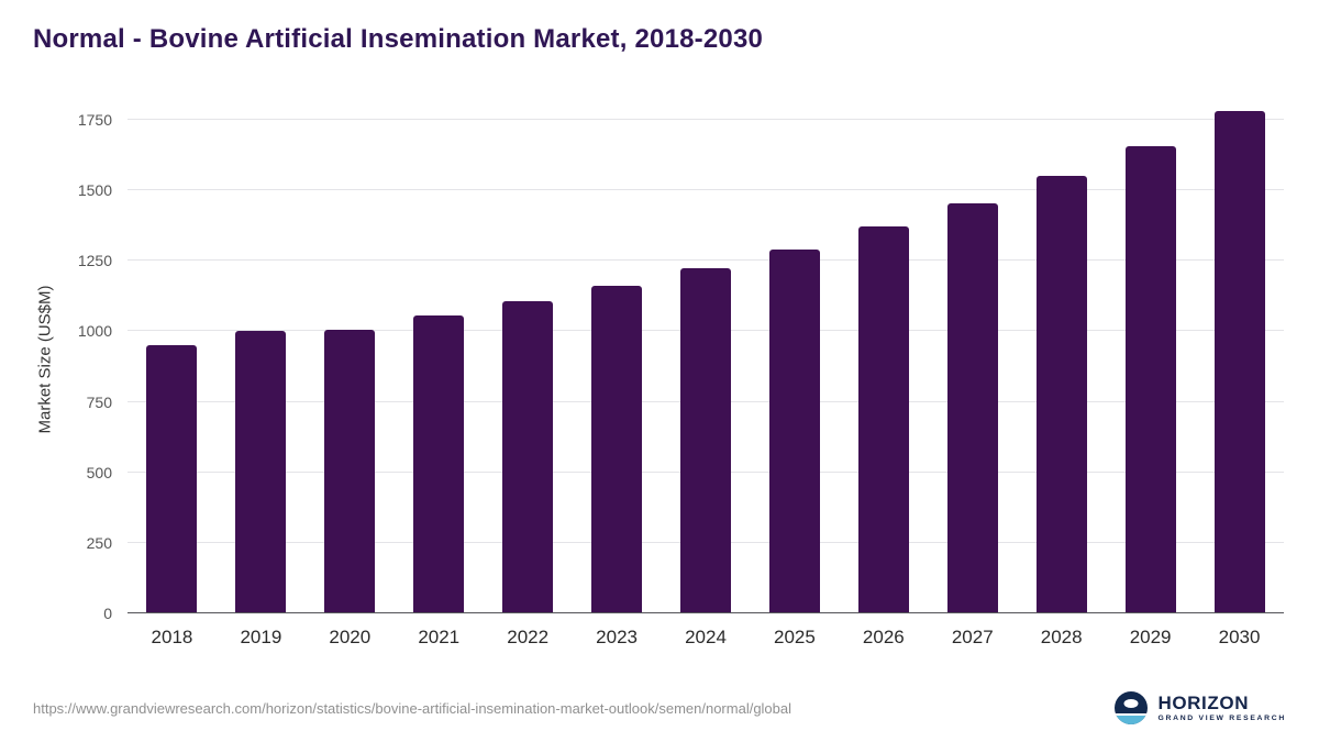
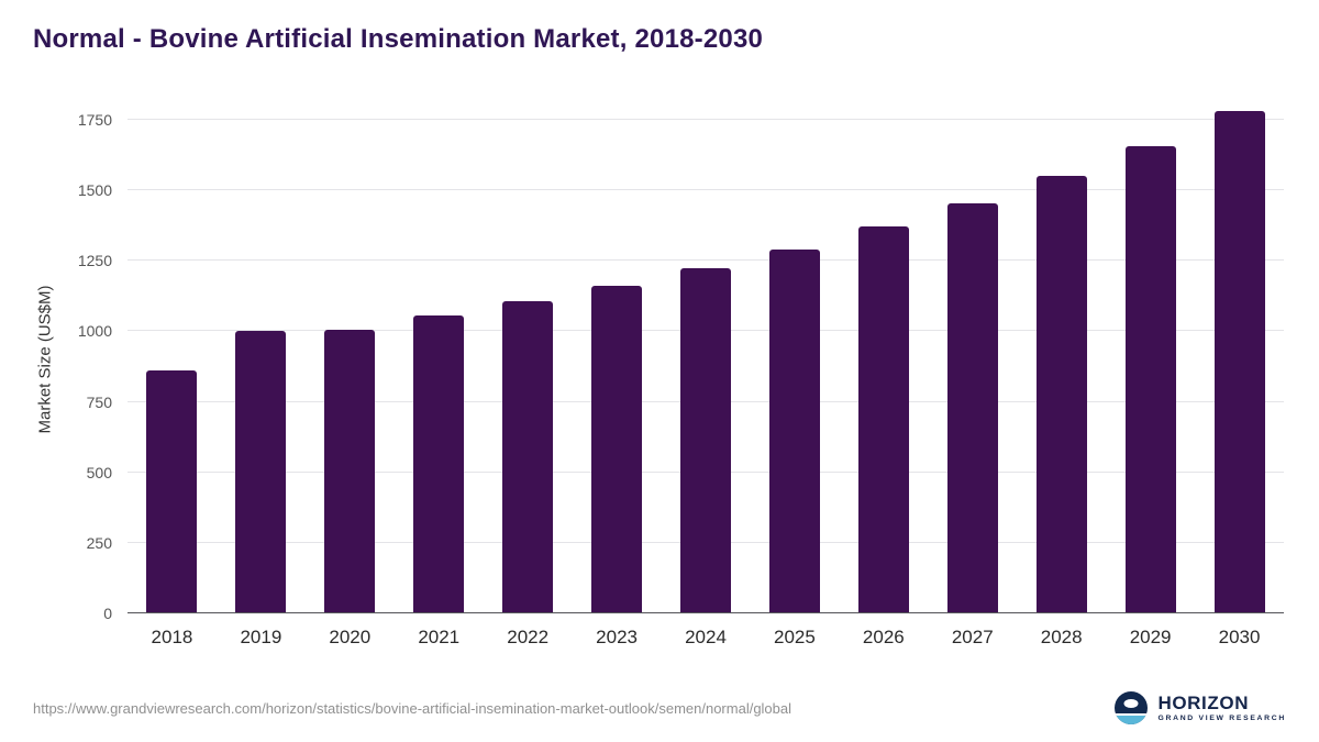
2018: 950 -> 860
